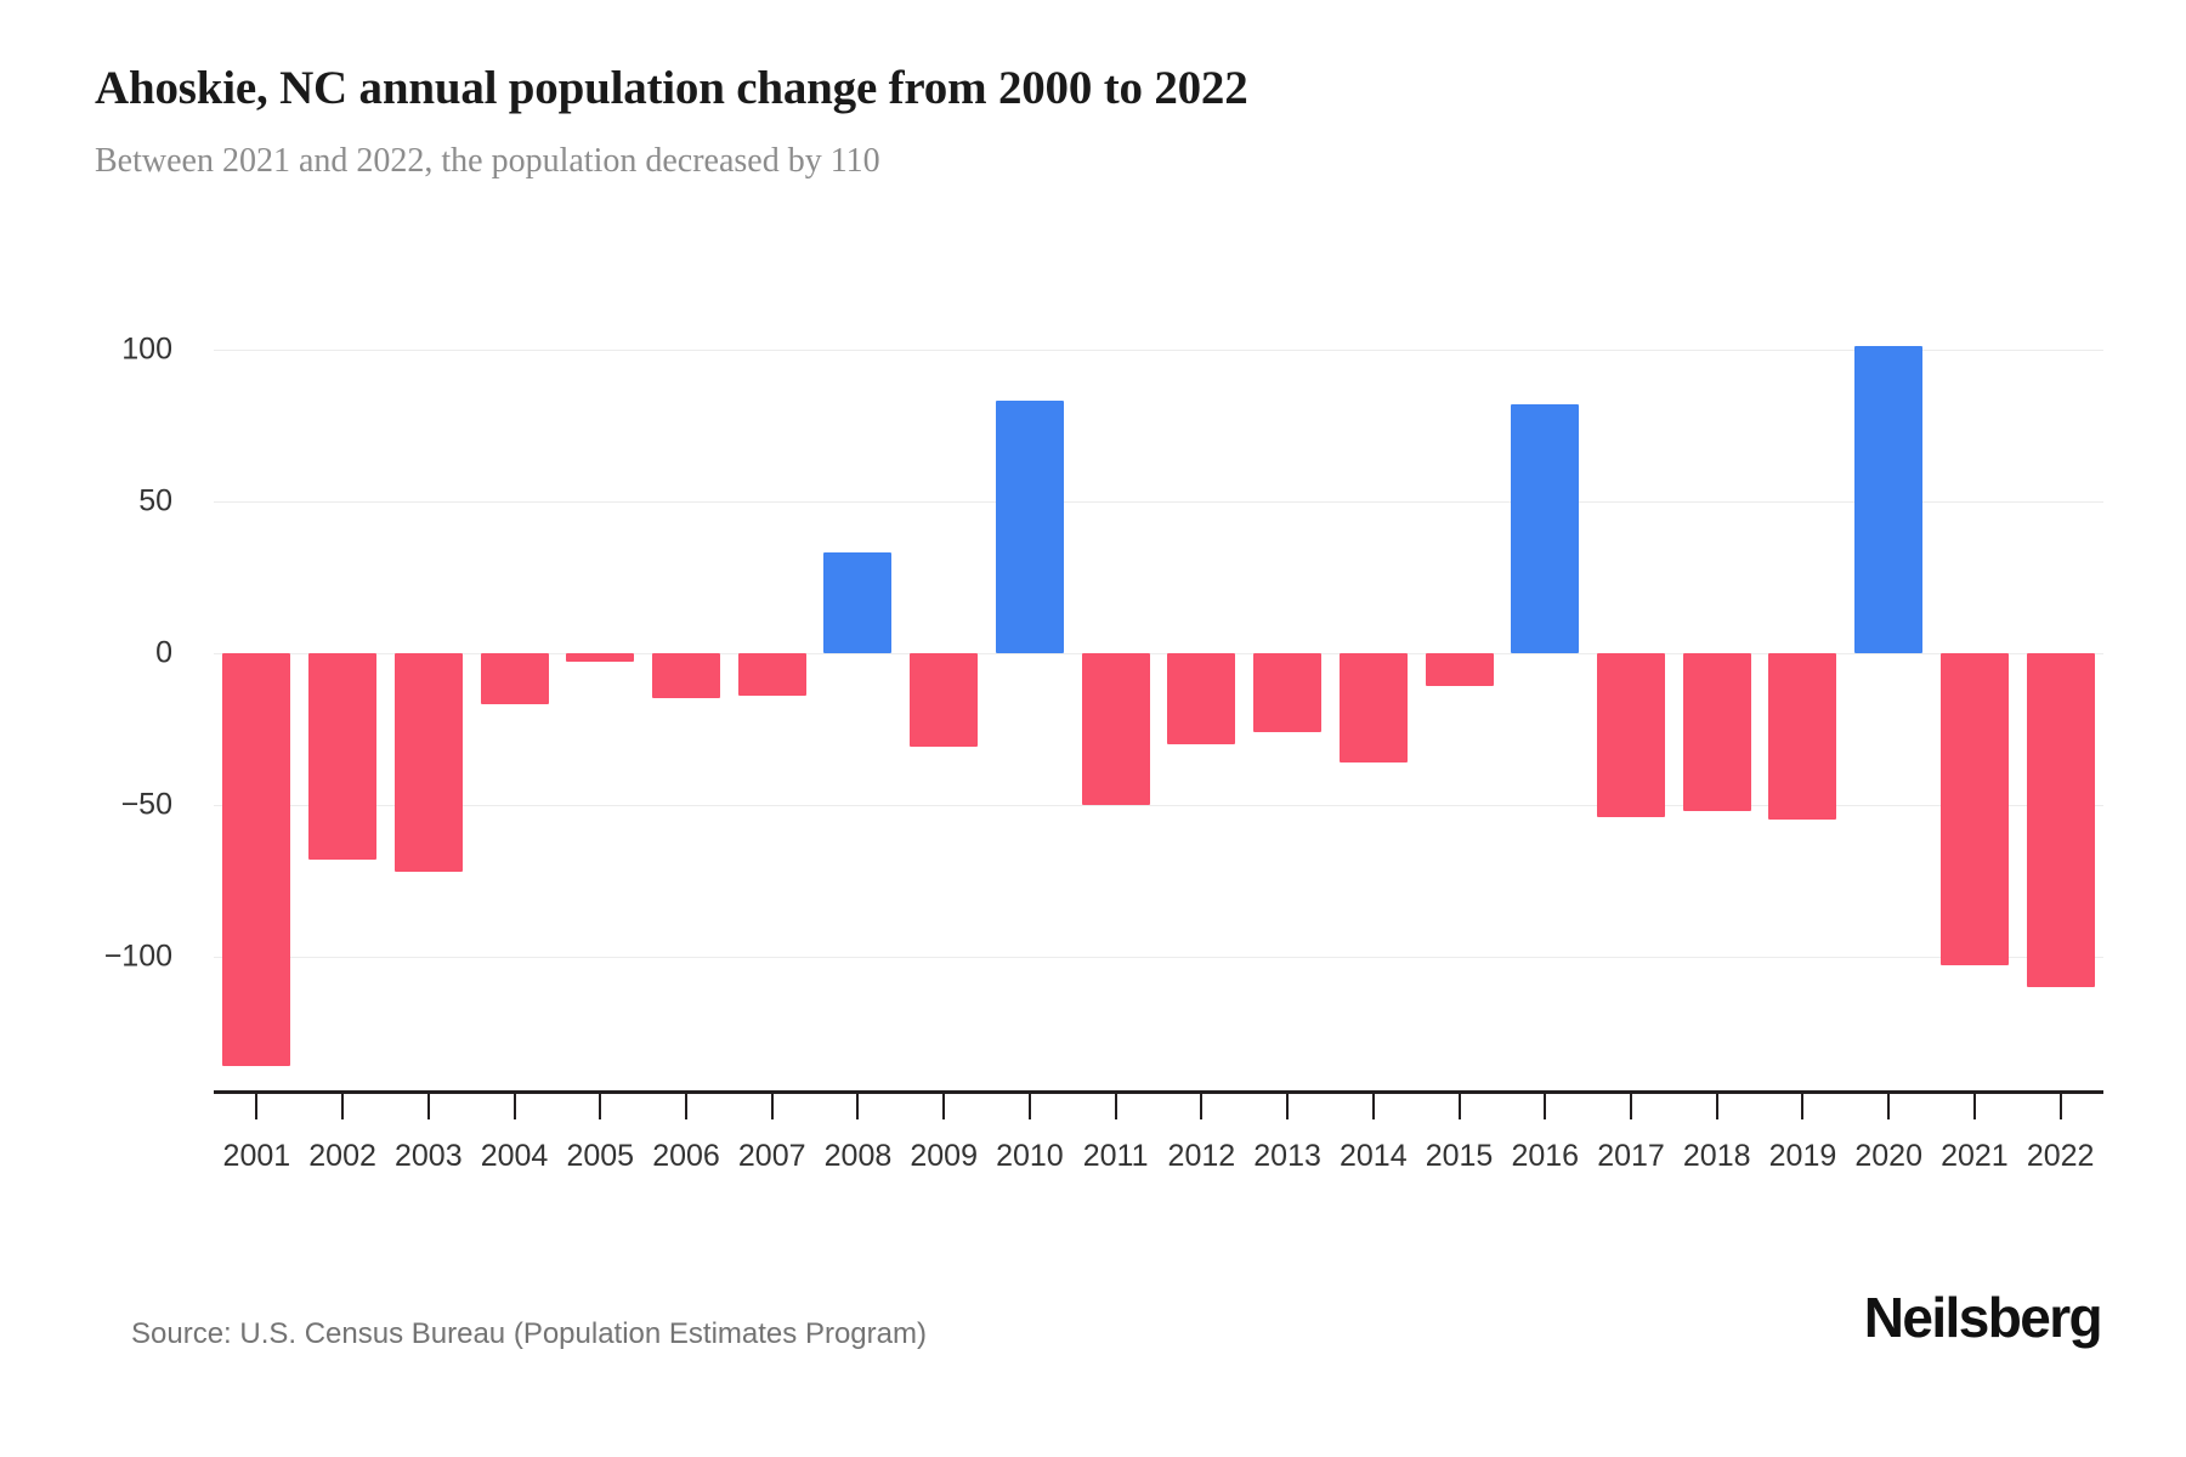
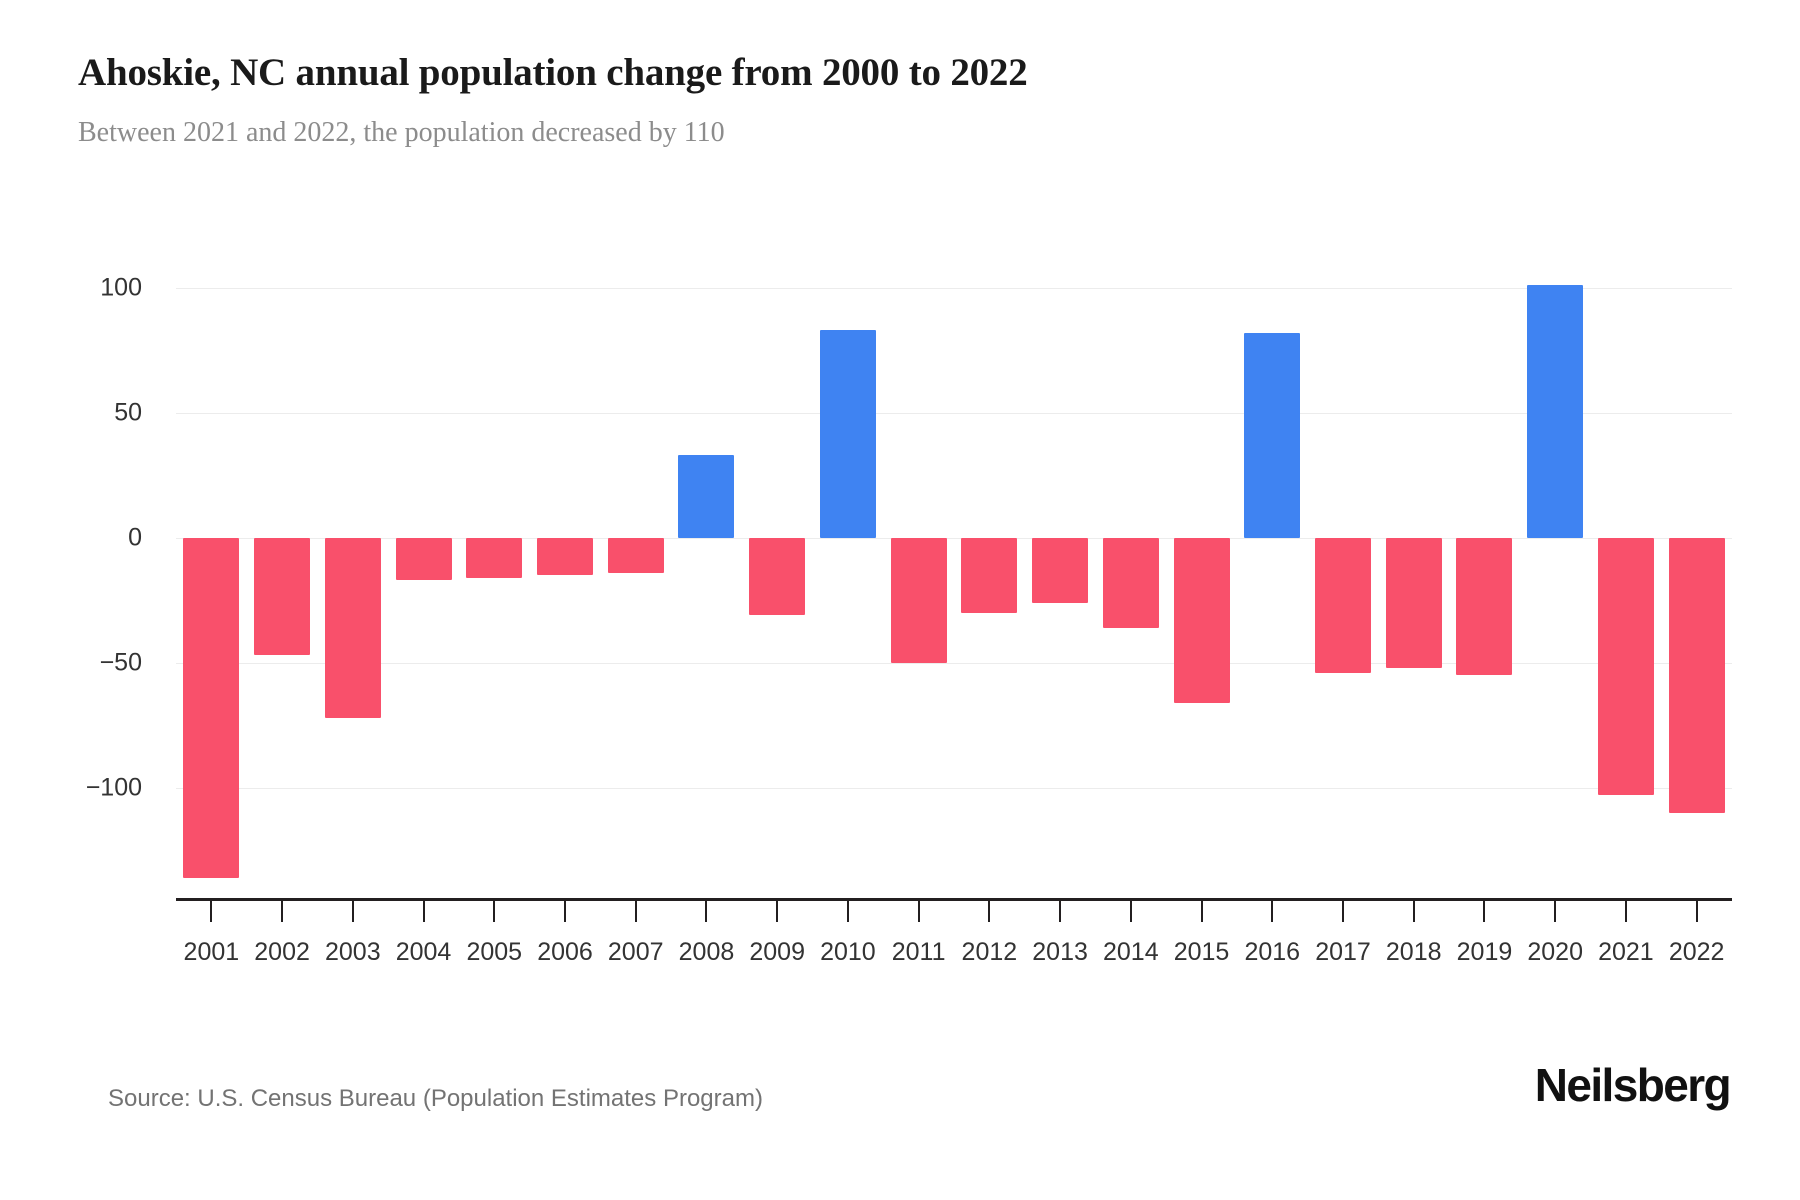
2002: -68 -> -47
2005: -3 -> -16
2015: -11 -> -66
